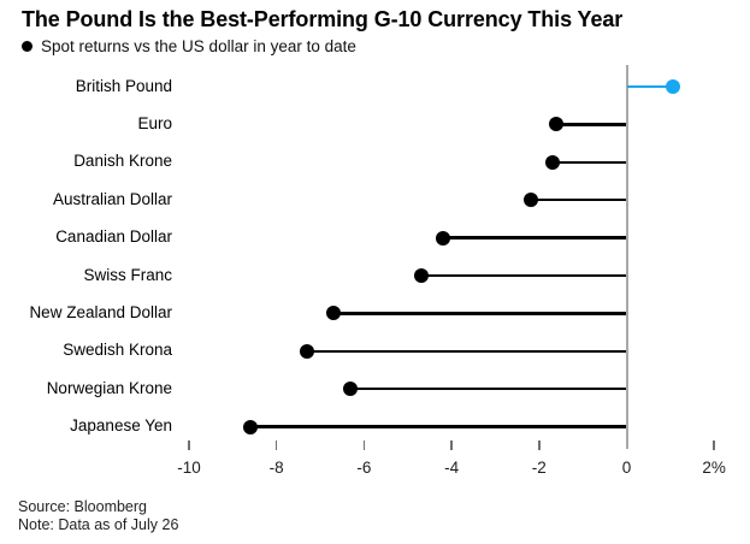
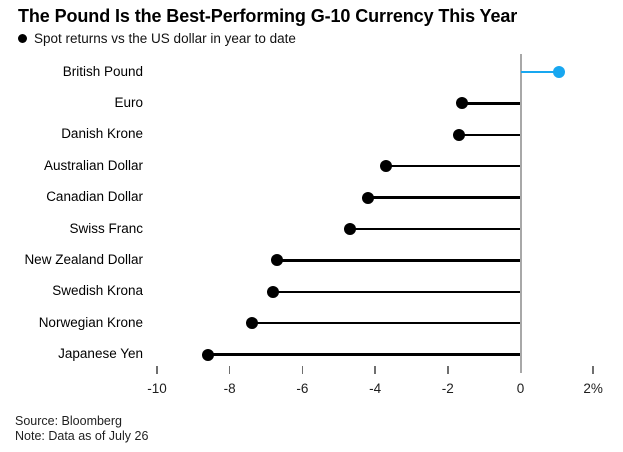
Australian Dollar: -2.2% -> -3.7%
Swedish Krona: -7.3% -> -6.8%
Norwegian Krone: -6.3% -> -7.4%
